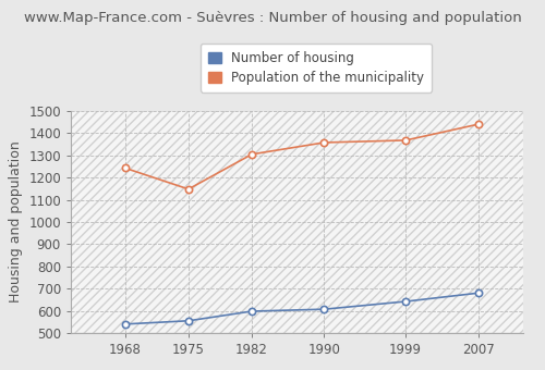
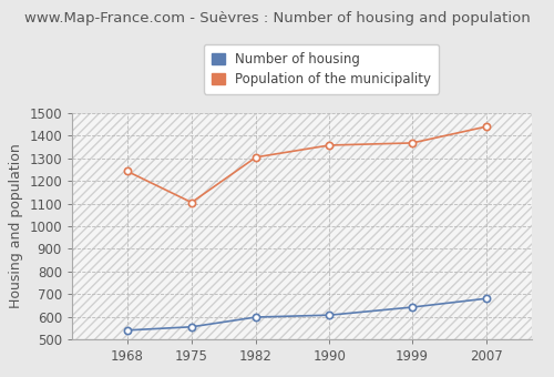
Population of the municipality/1975: 1148 -> 1105
